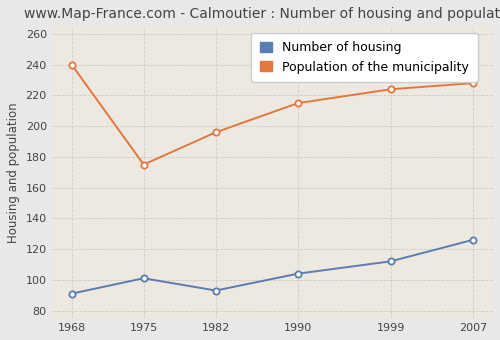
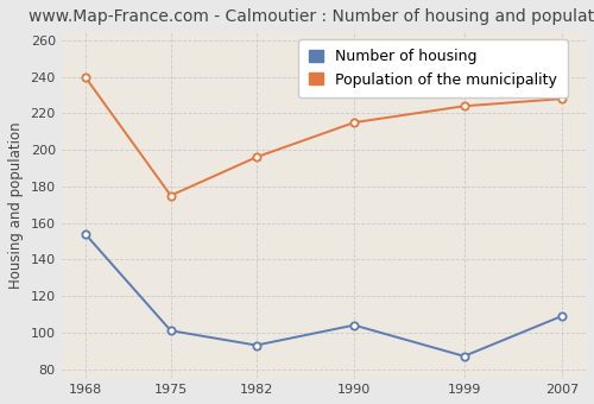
Number of housing/1968: 91 -> 154
Number of housing/1999: 112 -> 87
Number of housing/2007: 126 -> 109
